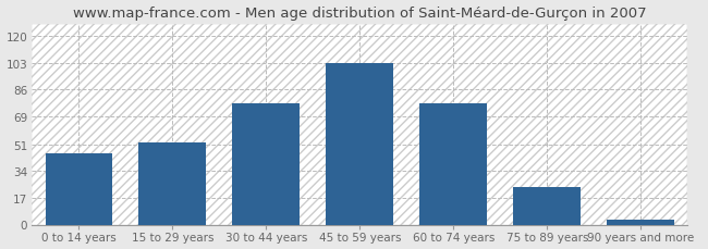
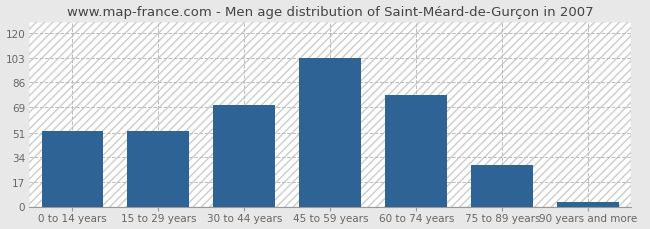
0 to 14 years: 45 -> 52
30 to 44 years: 77 -> 70
75 to 89 years: 24 -> 29
